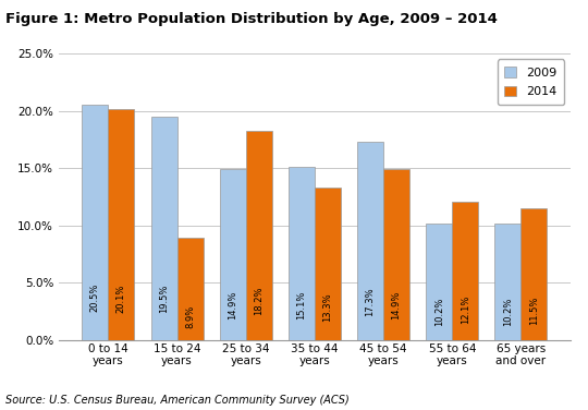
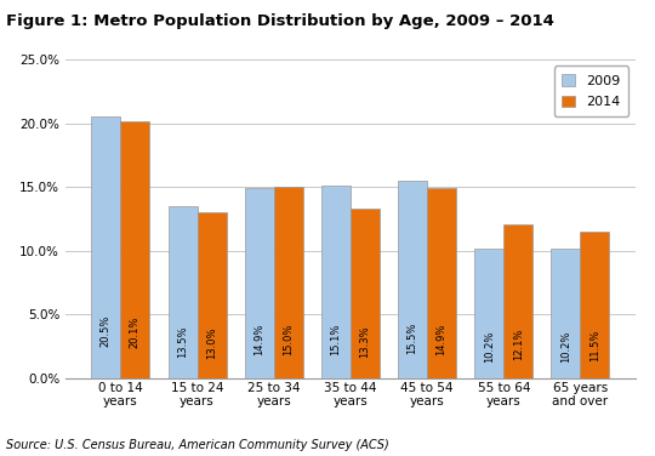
2009/15 to 24 years: 19.5% -> 13.5%
2014/15 to 24 years: 8.9% -> 13.0%
2014/25 to 34 years: 18.2% -> 15.0%
2009/45 to 54 years: 17.3% -> 15.5%
